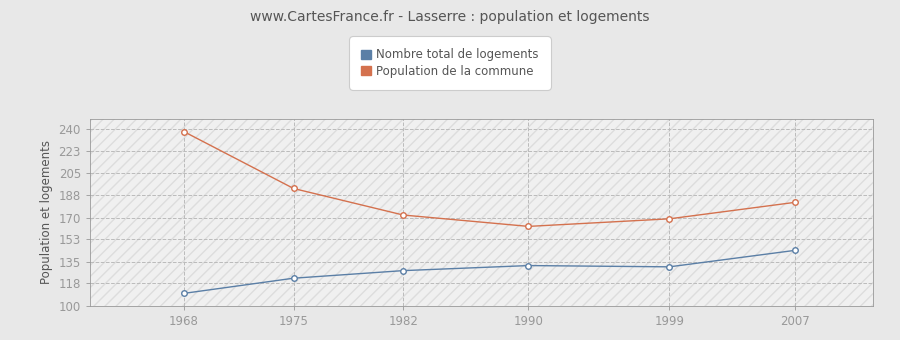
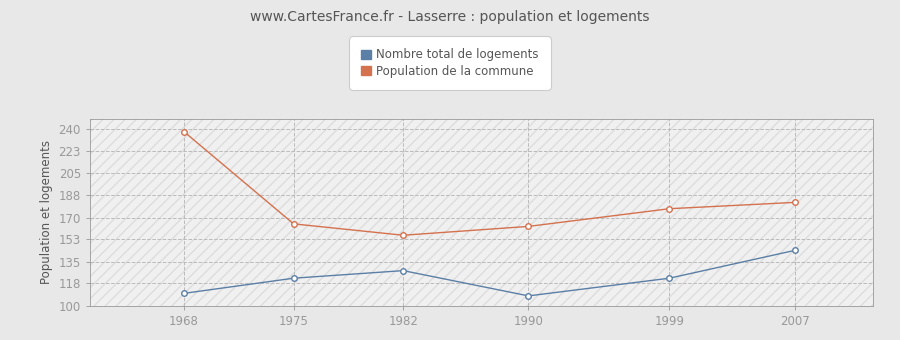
Population de la commune/1975: 193 -> 165
Population de la commune/1982: 172 -> 156
Nombre total de logements/1990: 132 -> 108
Nombre total de logements/1999: 131 -> 122
Population de la commune/1999: 169 -> 177
